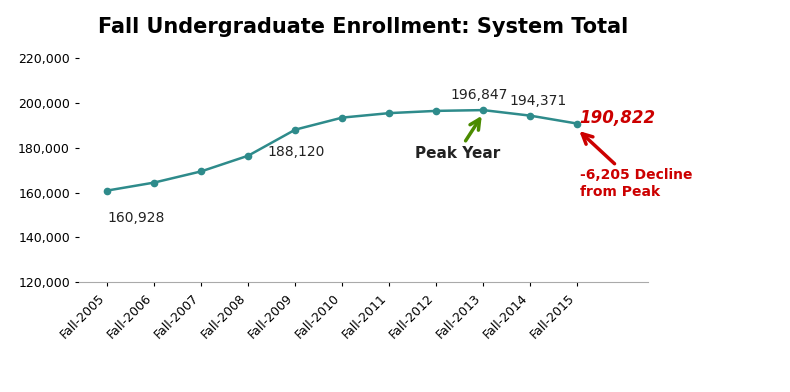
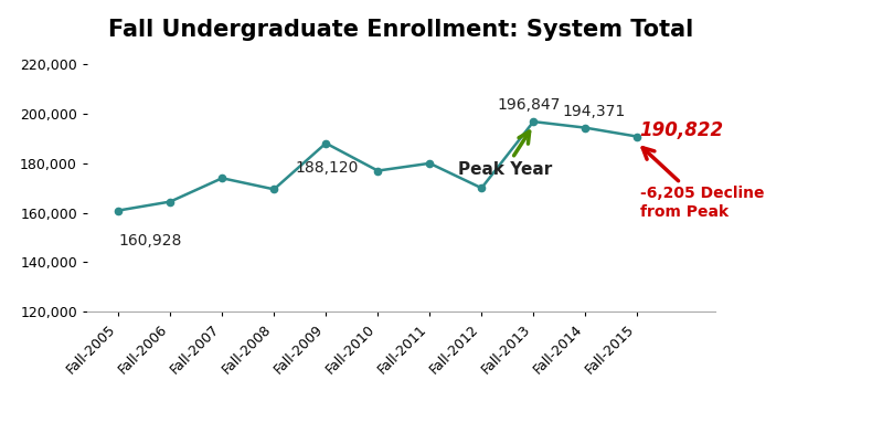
Fall-2007: 169,500 -> 174,000
Fall-2008: 176,500 -> 169,500
Fall-2010: 193,500 -> 177,000
Fall-2011: 195,500 -> 180,000
Fall-2012: 196,500 -> 170,000
